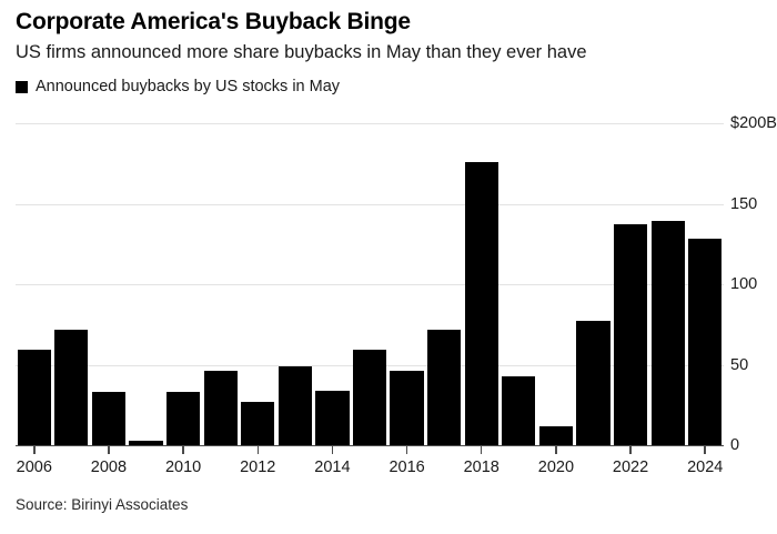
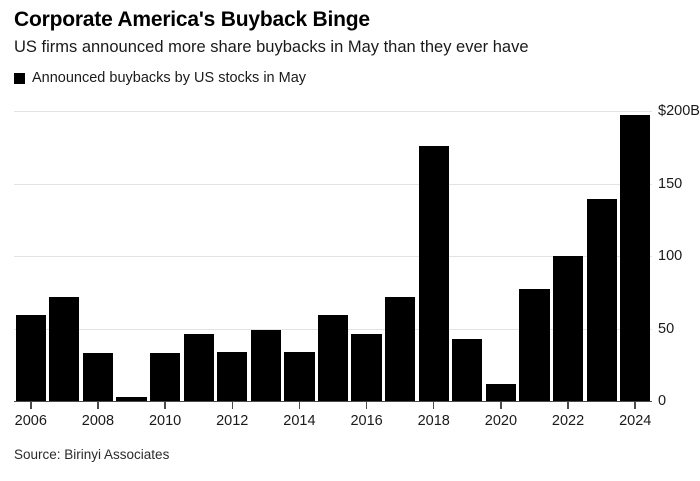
2012: $27B -> $34B
2022: $137B -> $100B
2024: $128B -> $197B
